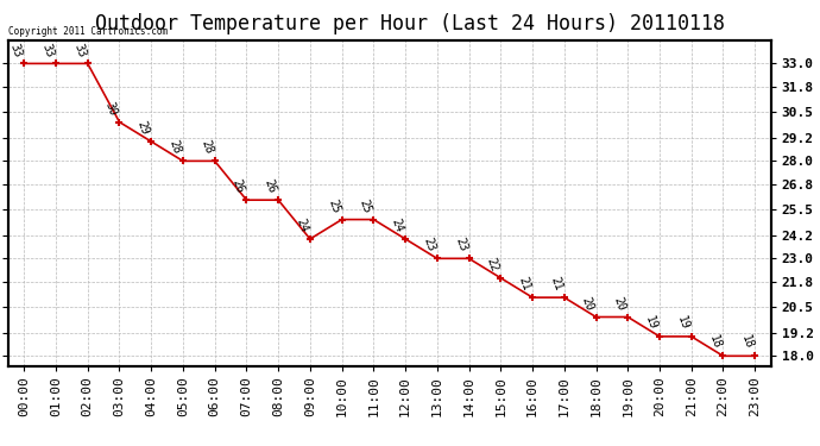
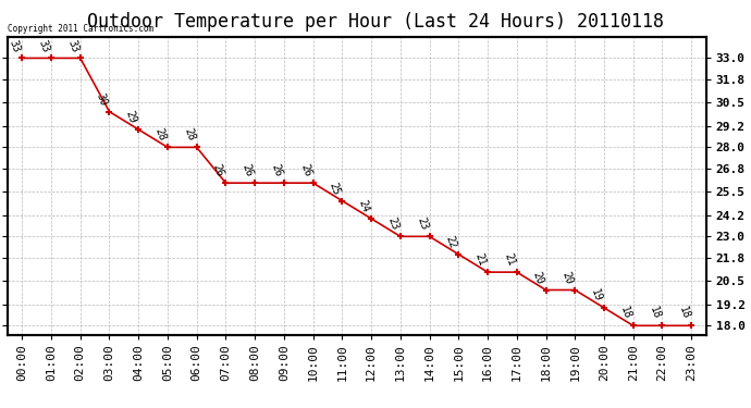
09:00: 24 -> 26
10:00: 25 -> 26
21:00: 19 -> 18
